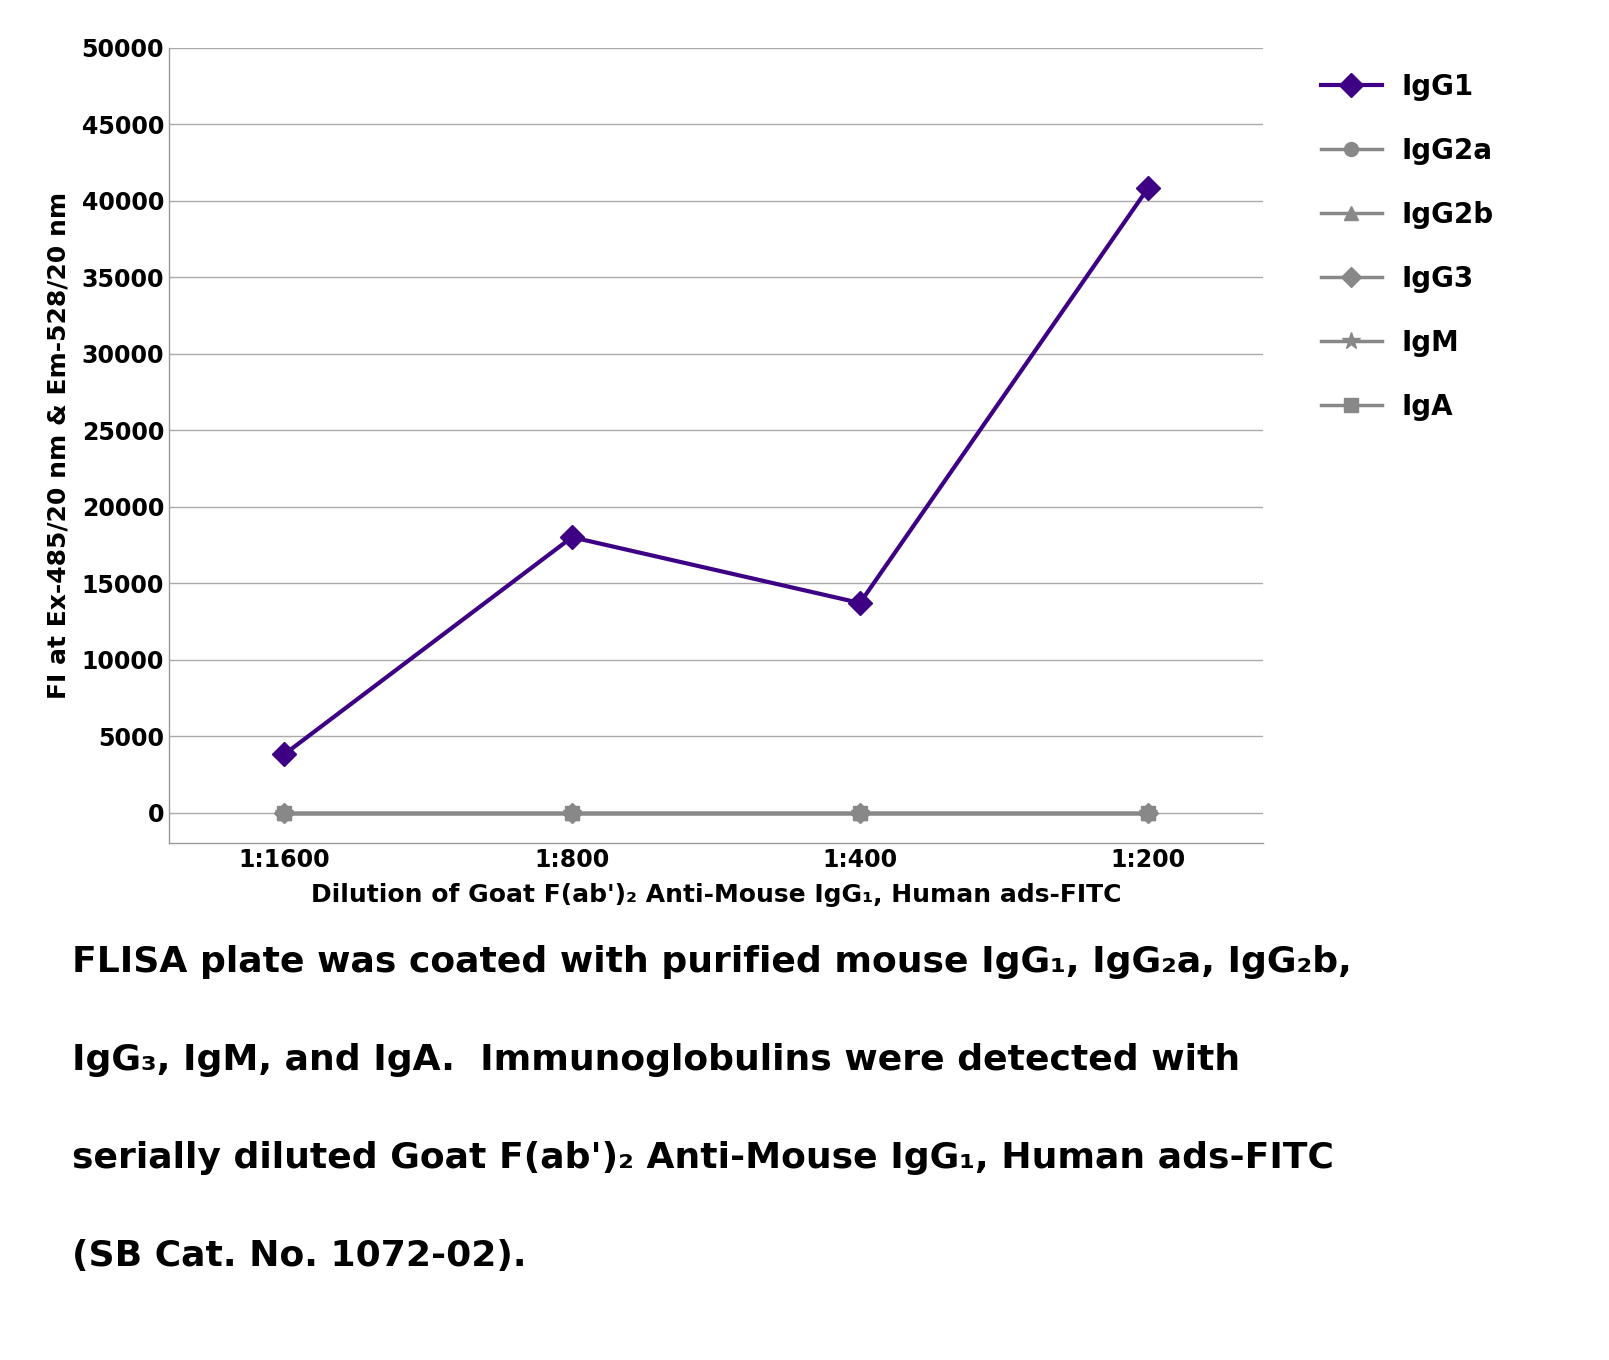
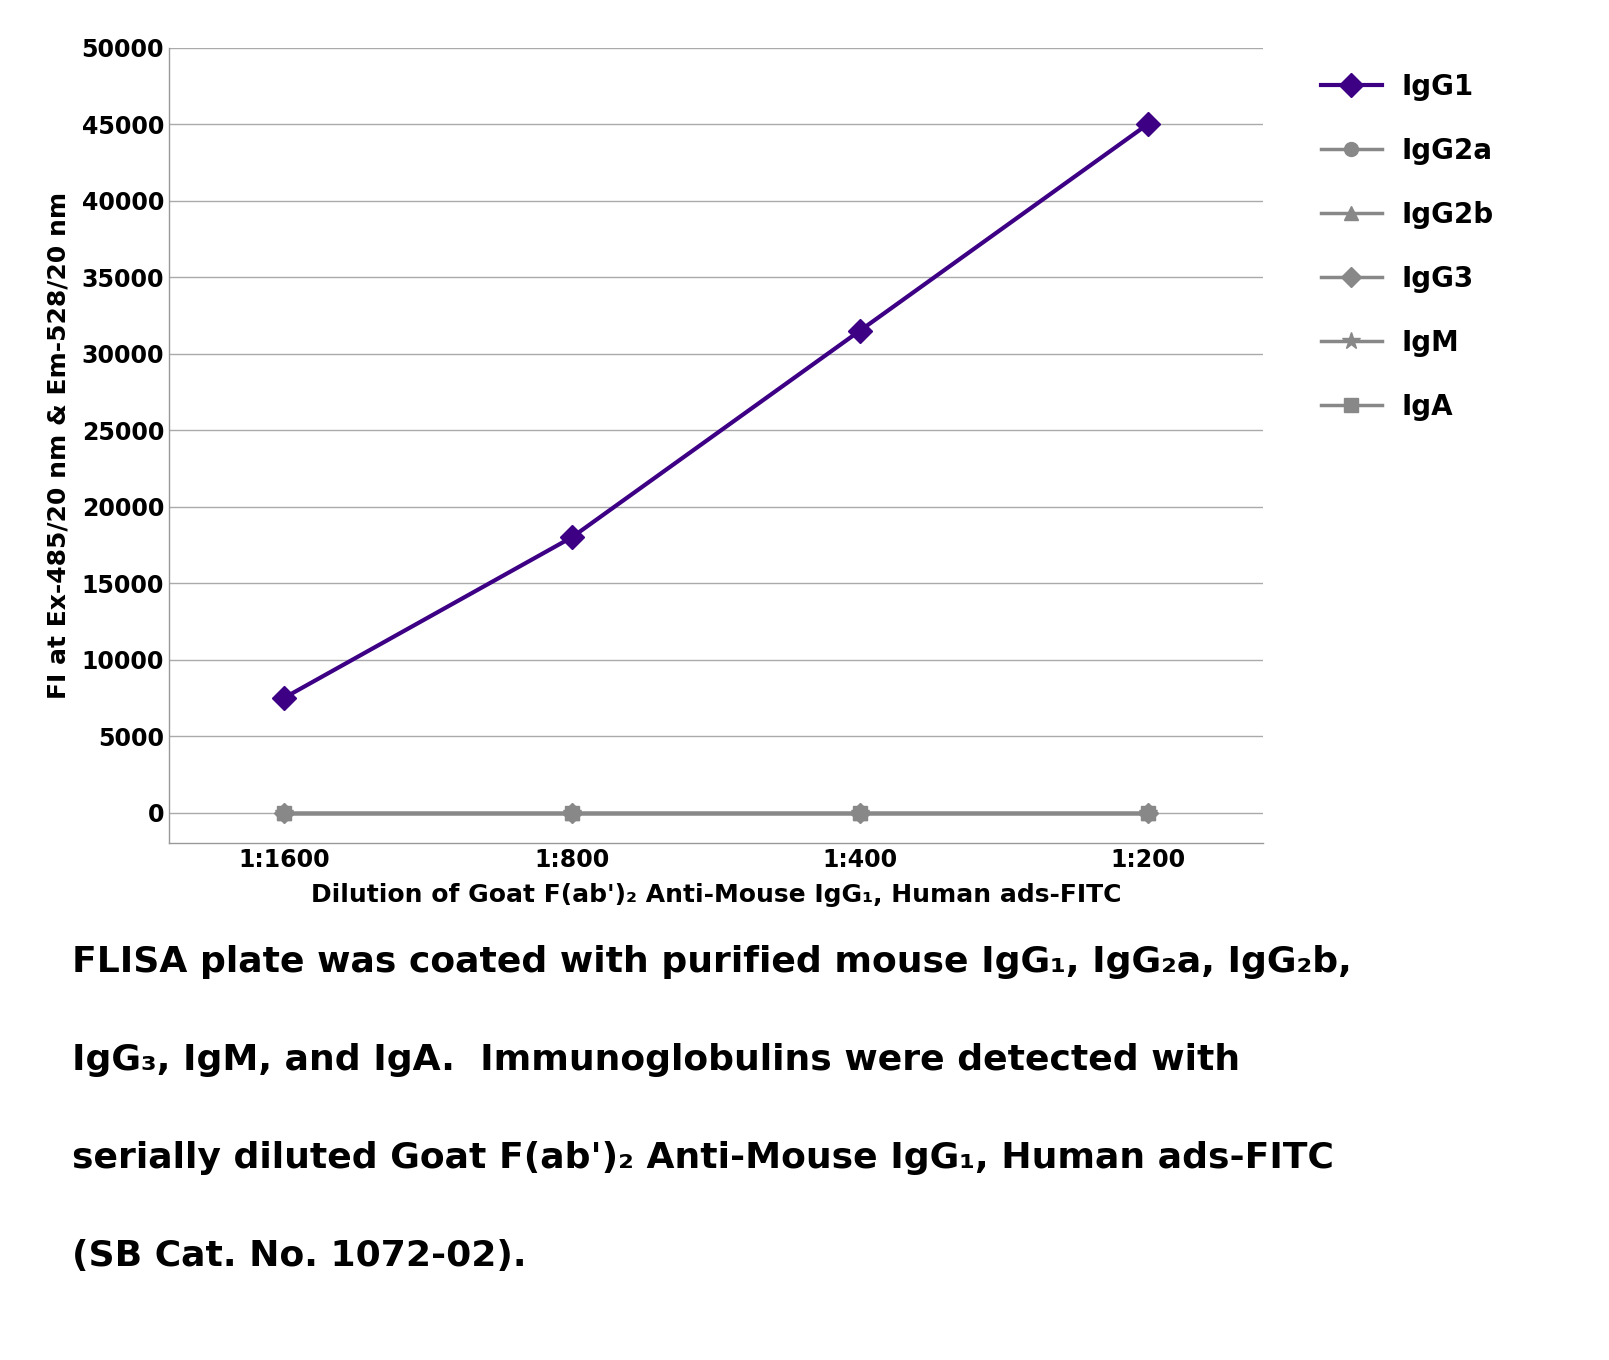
IgG1/1:1600: 3800 -> 7500
IgG1/1:400: 13700 -> 31500
IgG1/1:200: 40800 -> 45000
